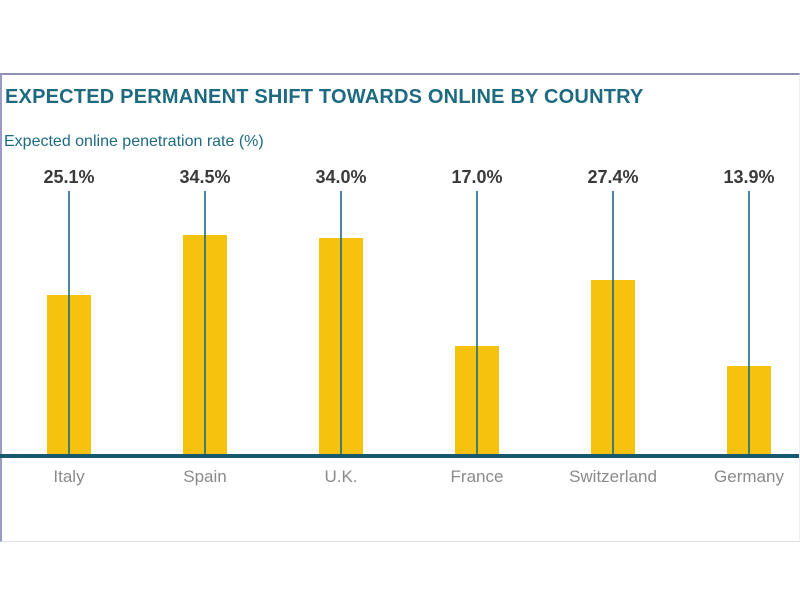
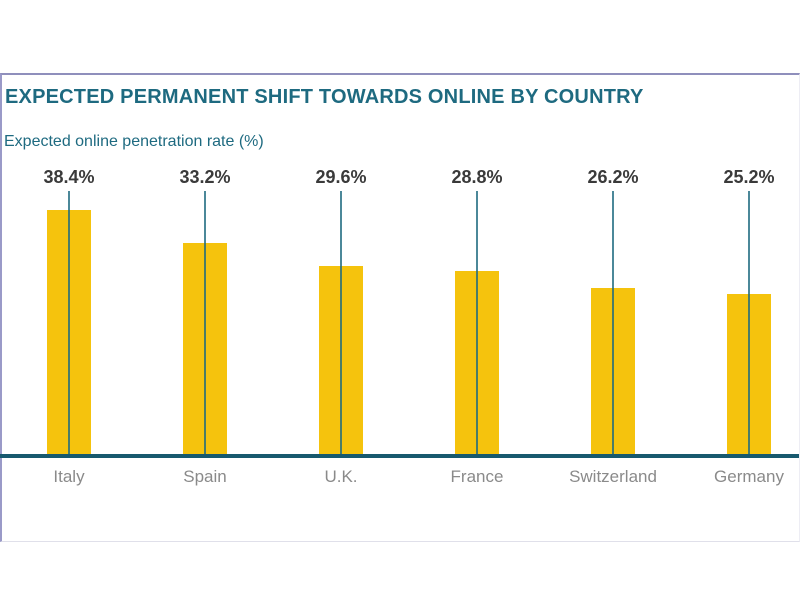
Italy: 25.1% -> 38.4%
Spain: 34.5% -> 33.2%
U.K.: 34.0% -> 29.6%
France: 17.0% -> 28.8%
Switzerland: 27.4% -> 26.2%
Germany: 13.9% -> 25.2%
